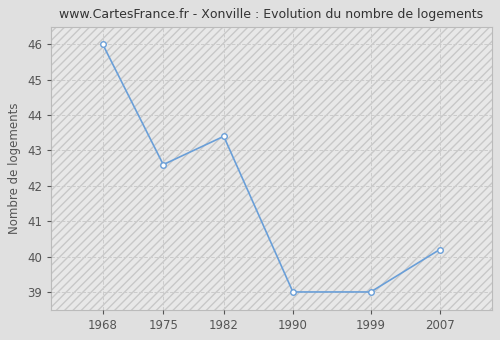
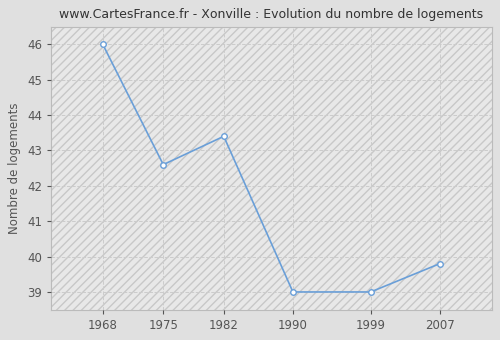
2007: 40.2 -> 39.8
